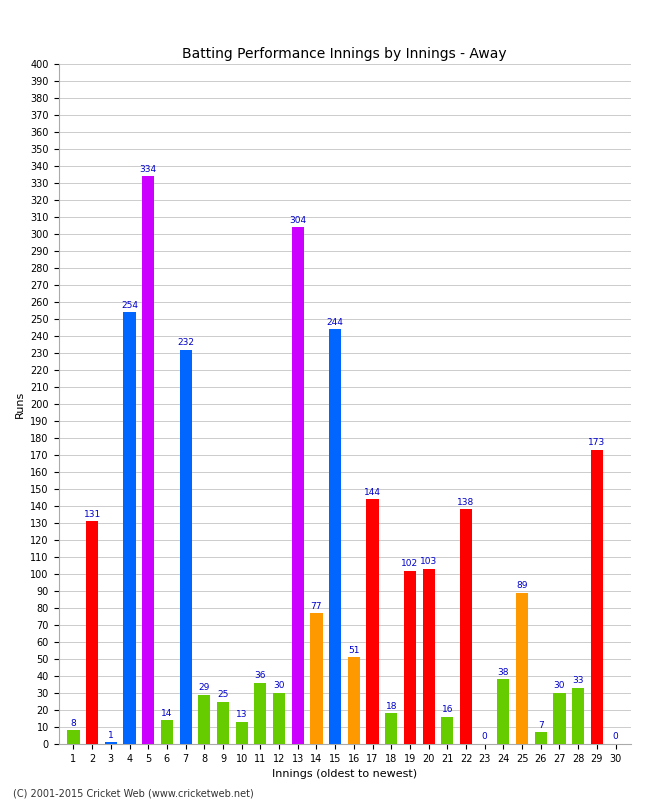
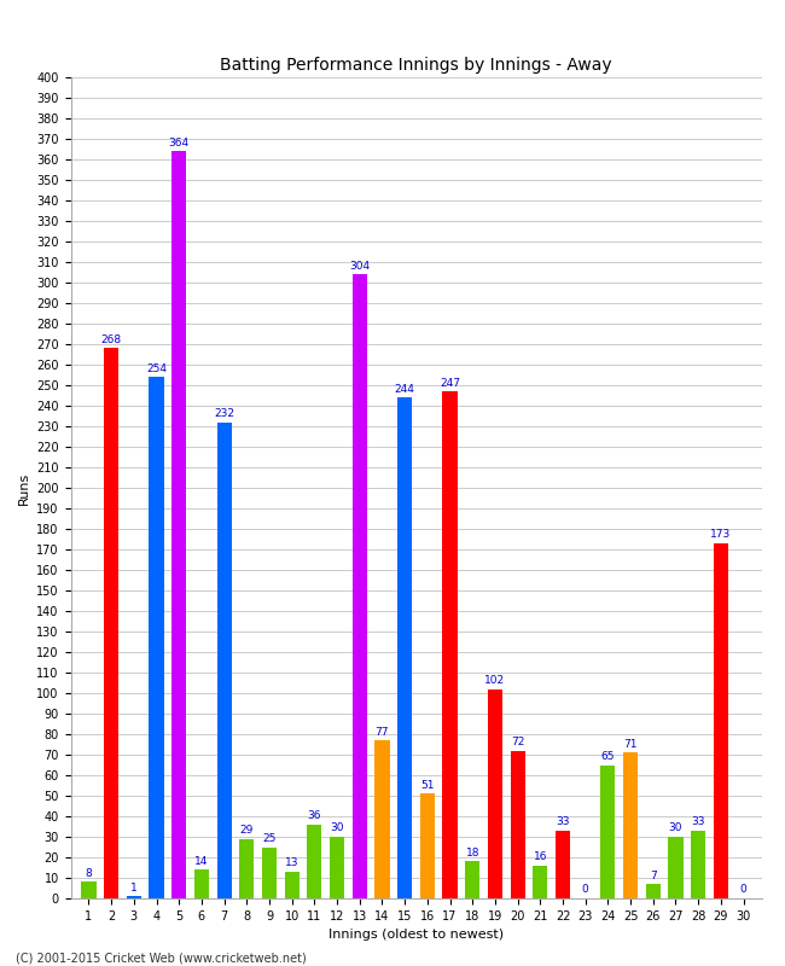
2: 131 -> 268
5: 334 -> 364
17: 144 -> 247
20: 103 -> 72
22: 138 -> 33
24: 38 -> 65
25: 89 -> 71
